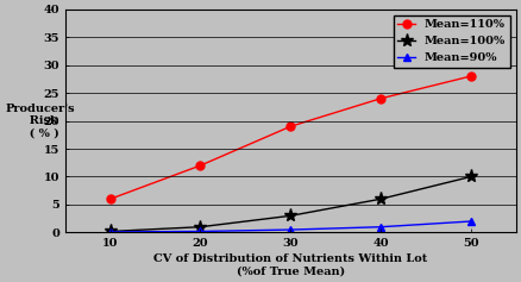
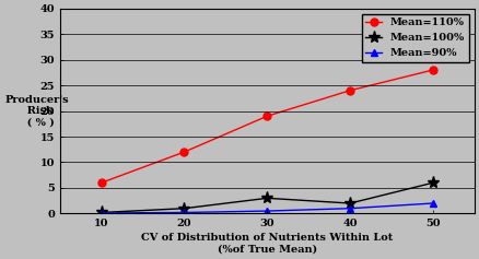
Mean=100%/40: 6.0 -> 2.0
Mean=100%/50: 10.0 -> 6.0
